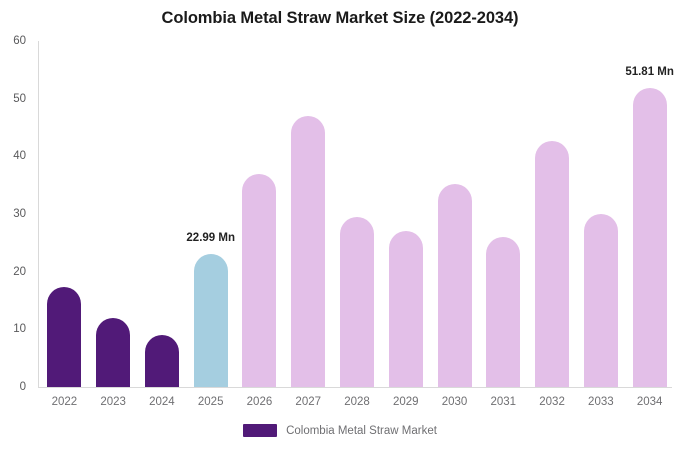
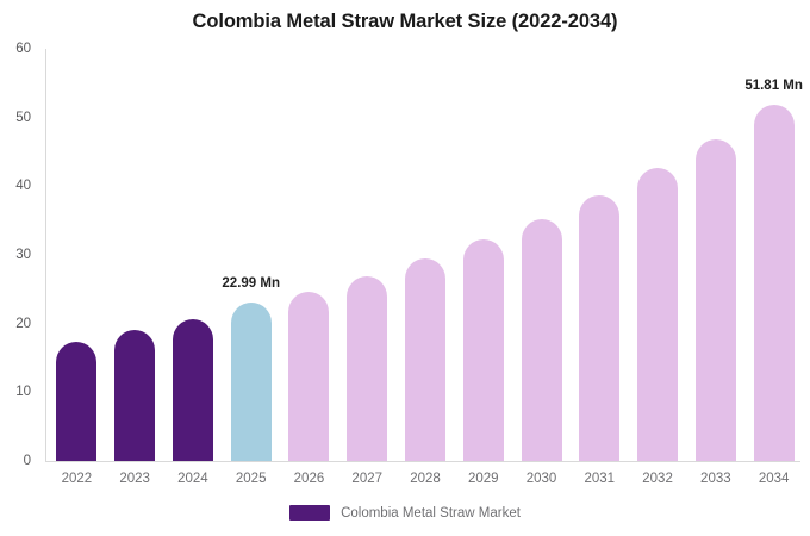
2023: 12 -> 19
2024: 9 -> 21
2026: 37 -> 25
2027: 47 -> 27
2029: 27 -> 32
2031: 26 -> 39
2033: 30 -> 47
